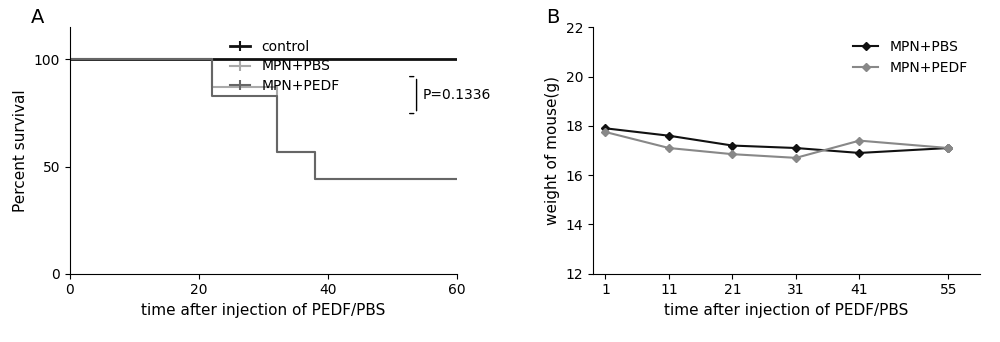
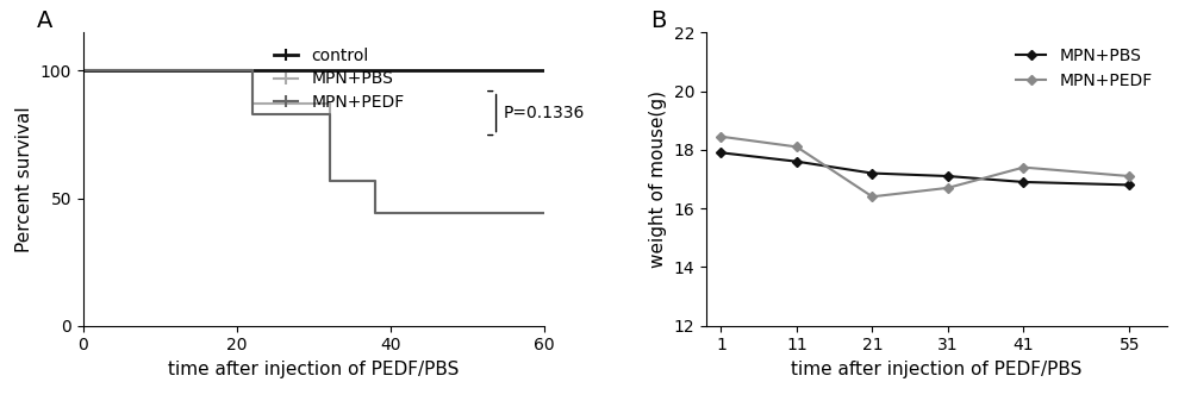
MPN+PEDF/1: 17.75 -> 18.45
MPN+PEDF/11: 17.10 -> 18.10
MPN+PEDF/21: 16.85 -> 16.40
MPN+PBS/55: 17.1 -> 16.8
